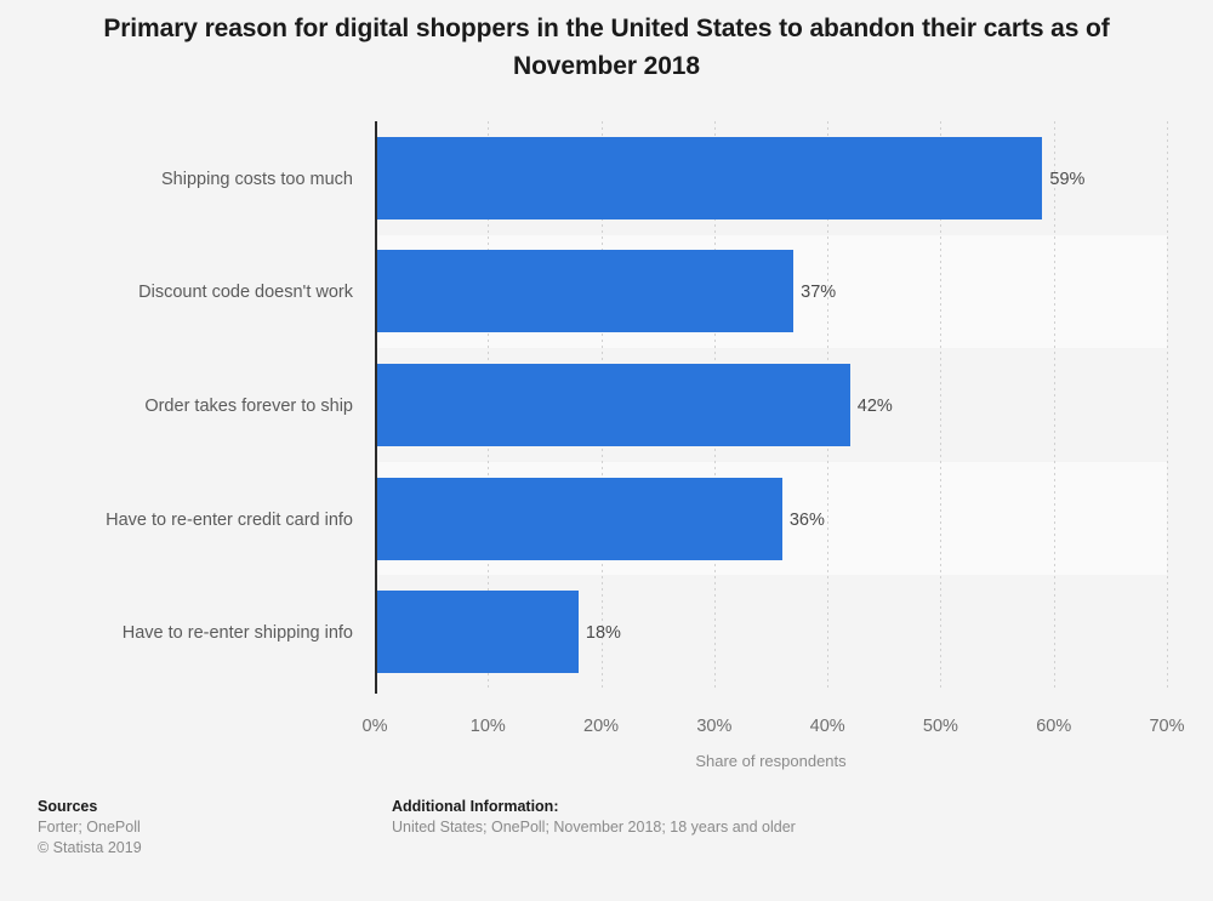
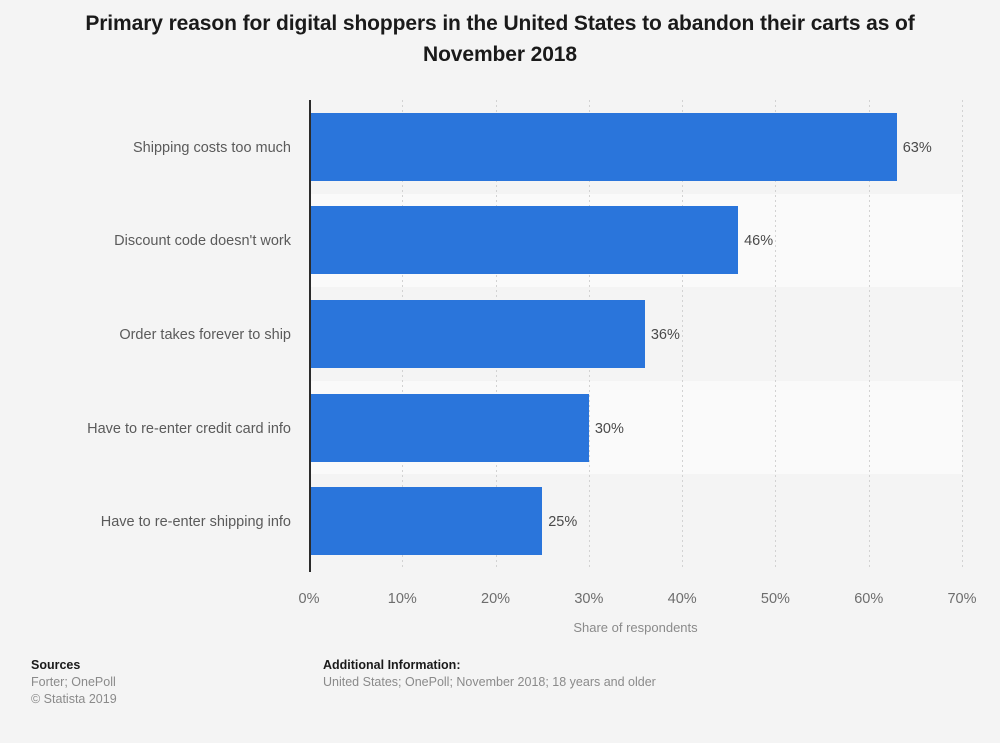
Shipping costs too much: 59% -> 63%
Discount code doesn't work: 37% -> 46%
Order takes forever to ship: 42% -> 36%
Have to re-enter credit card info: 36% -> 30%
Have to re-enter shipping info: 18% -> 25%
